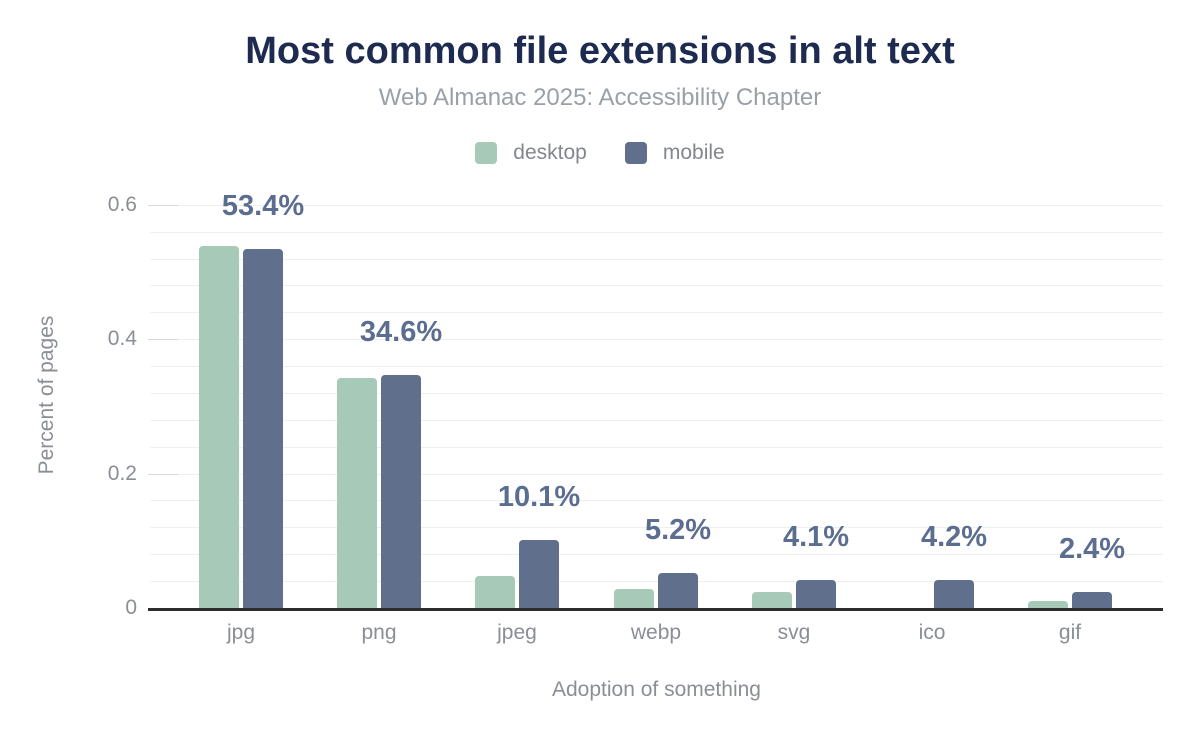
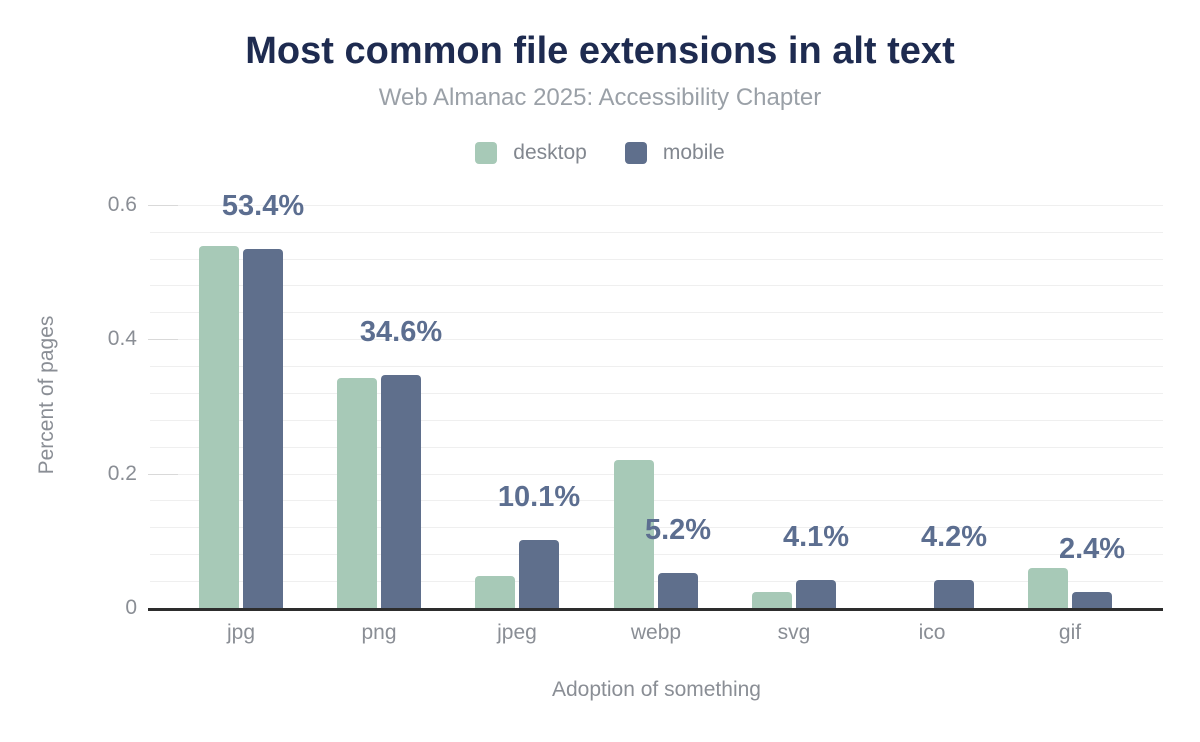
desktop/webp: 0.03 -> 0.22
desktop/gif: 0.01 -> 0.06
